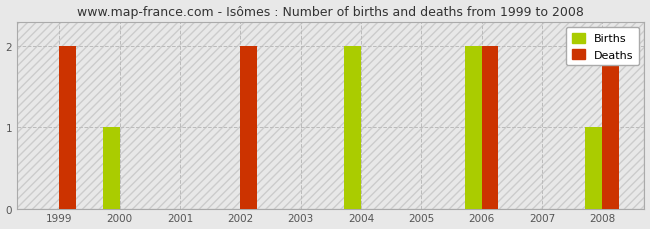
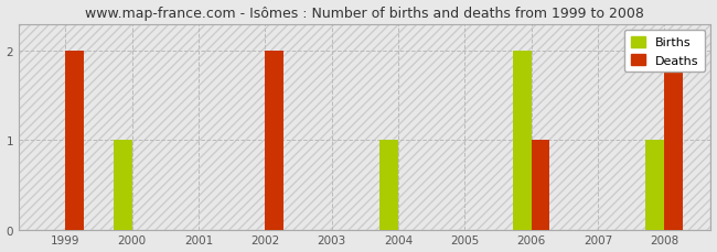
Births/2004: 2 -> 1
Deaths/2006: 2 -> 1
